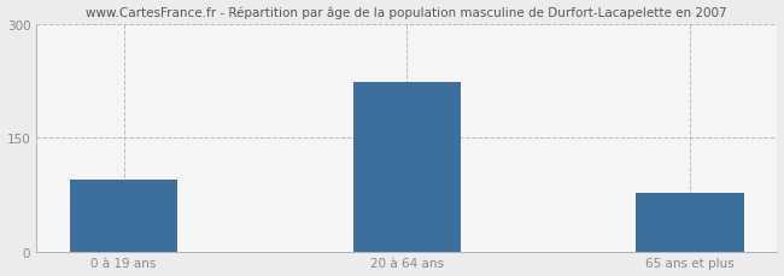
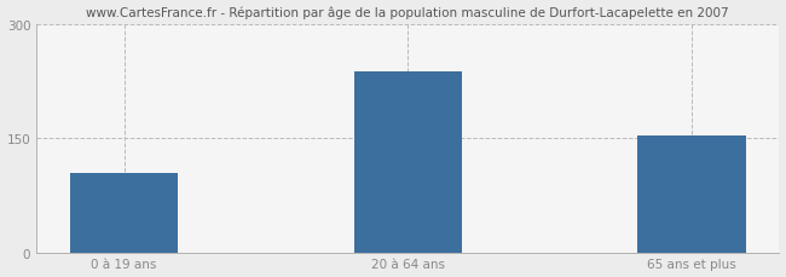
0 à 19 ans: 94 -> 104
20 à 64 ans: 223 -> 238
65 ans et plus: 77 -> 154
